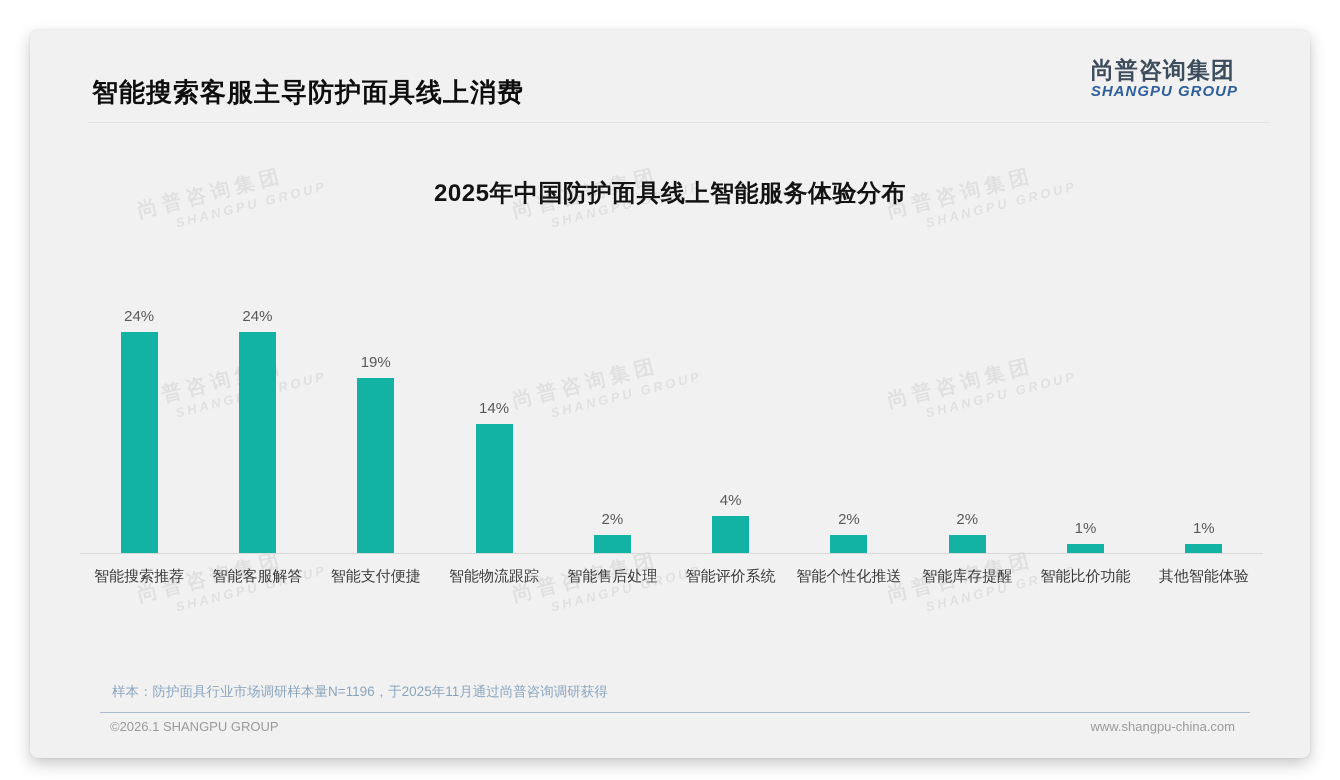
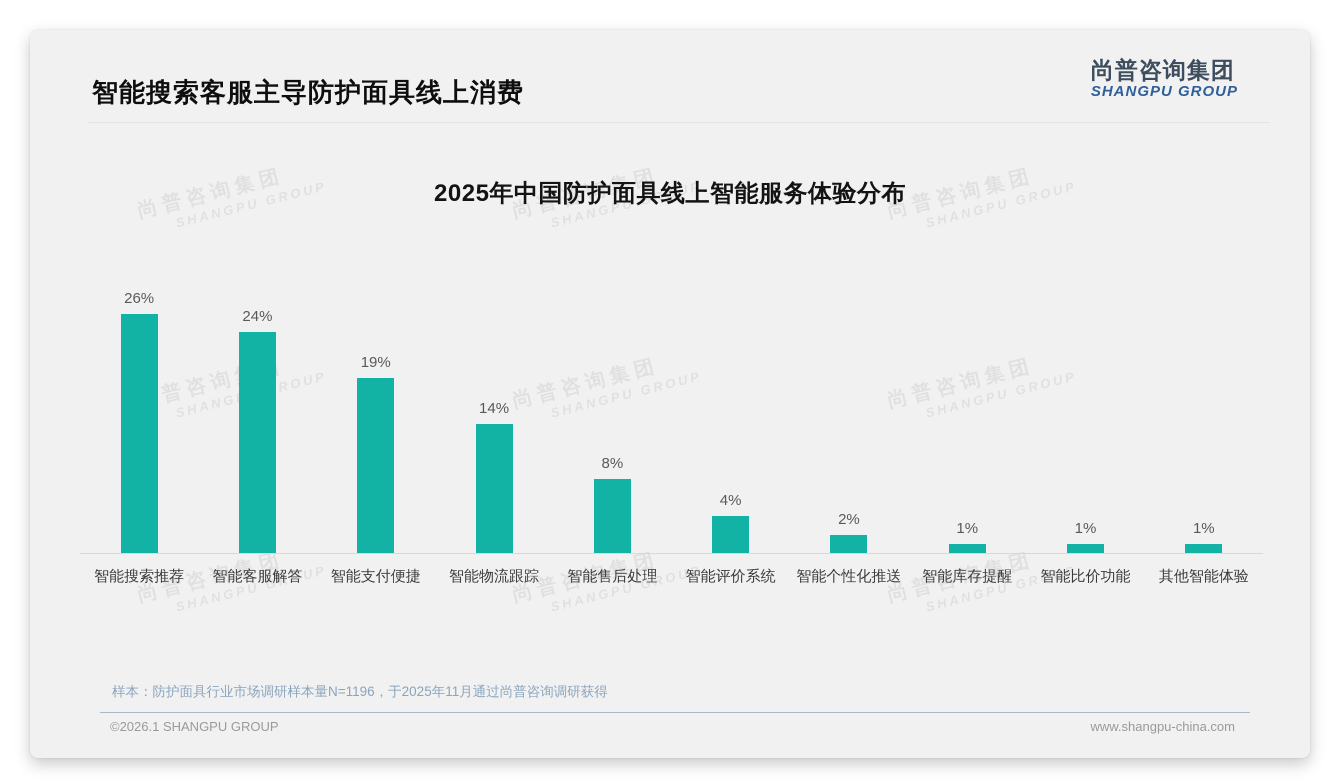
智能搜索推荐: 24% -> 26%
智能售后处理: 2% -> 8%
智能库存提醒: 2% -> 1%
